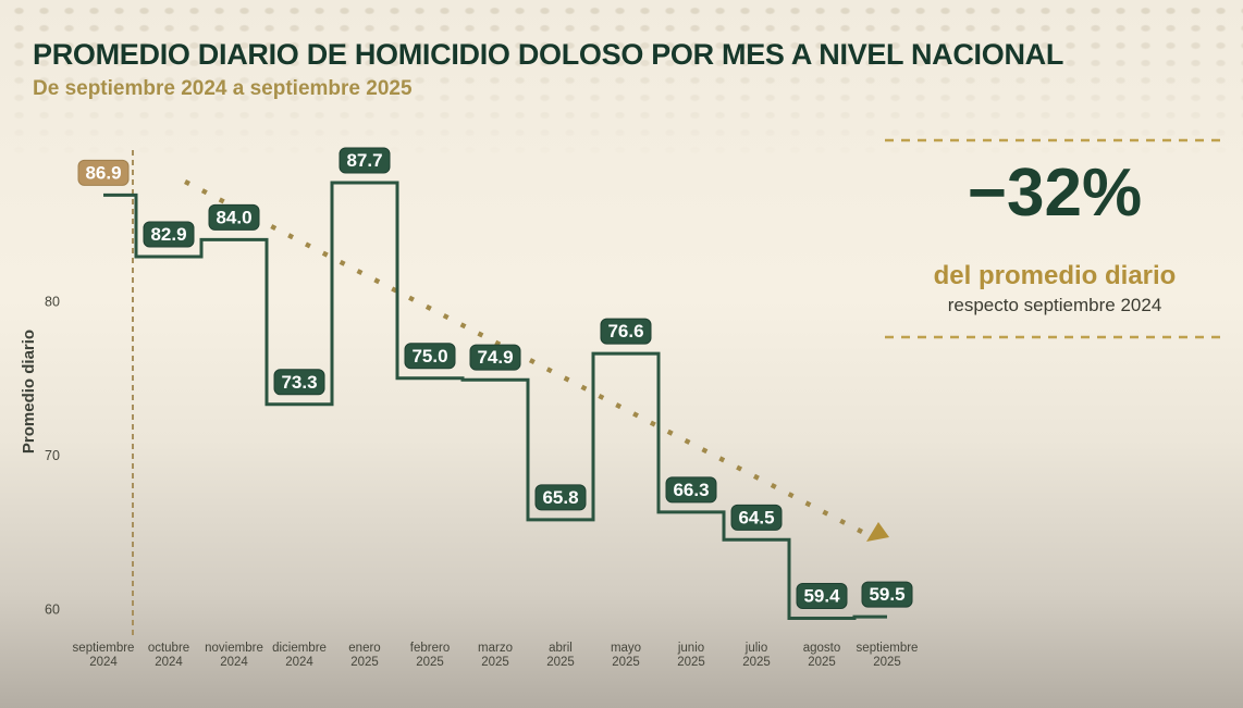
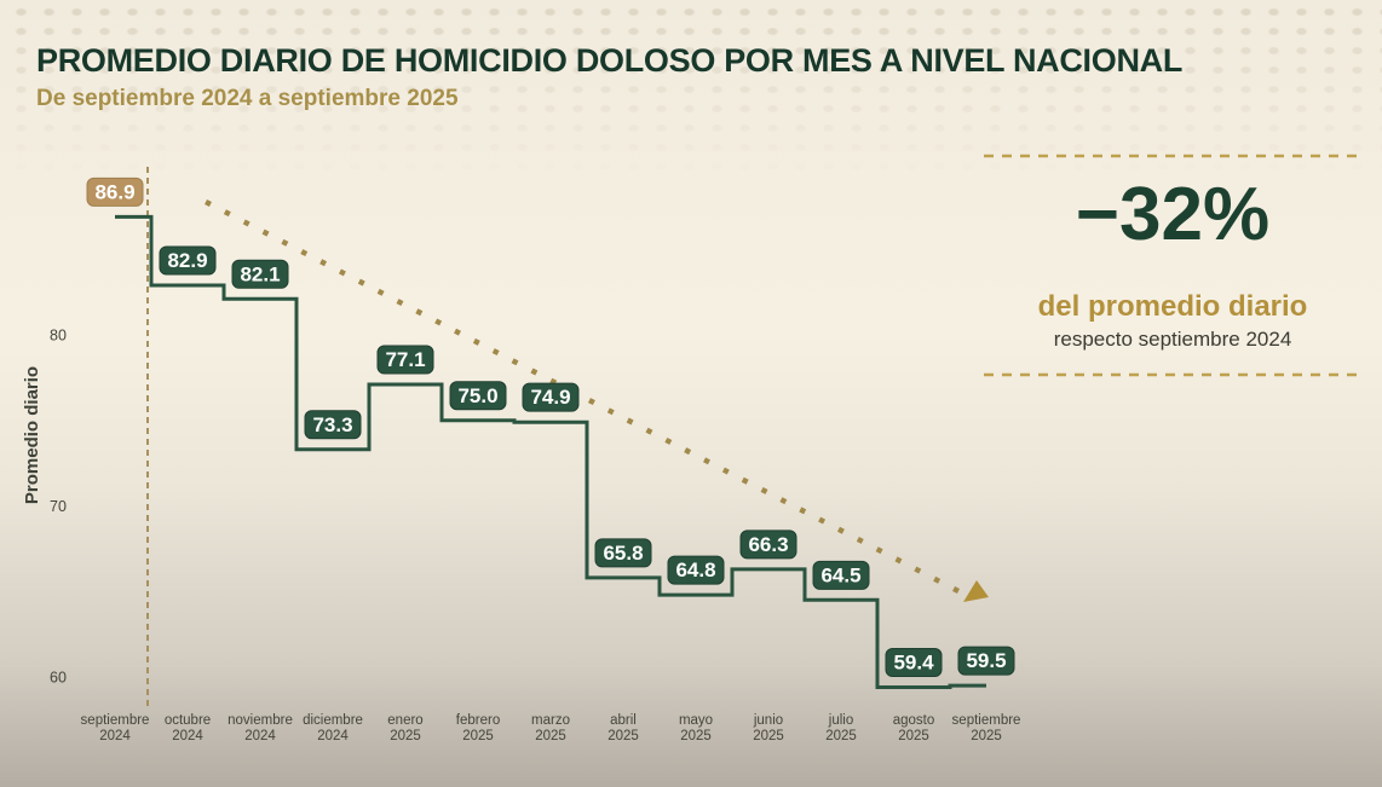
noviembre 2024: 84.0 -> 82.1
enero 2025: 87.7 -> 77.1
mayo 2025: 76.6 -> 64.8
